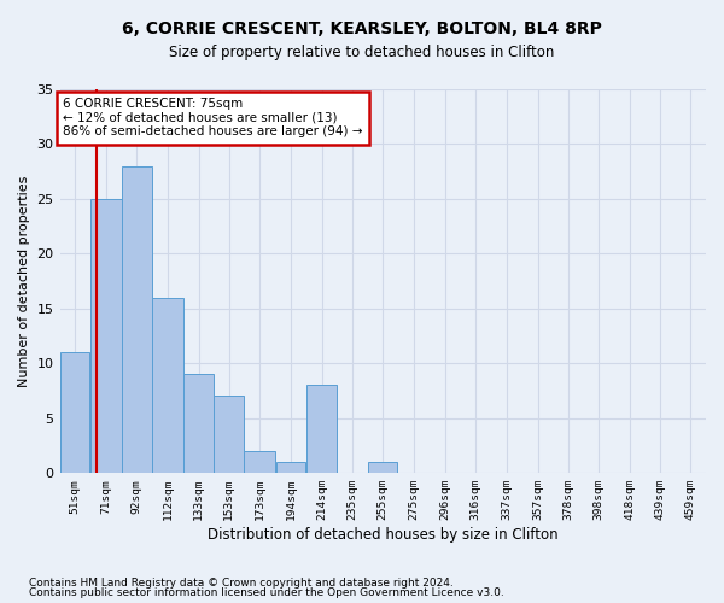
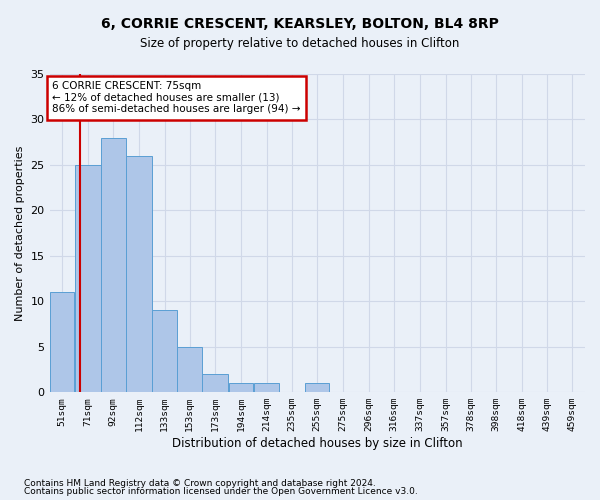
112sqm: 16 -> 26
153sqm: 7 -> 5
214sqm: 8 -> 1
